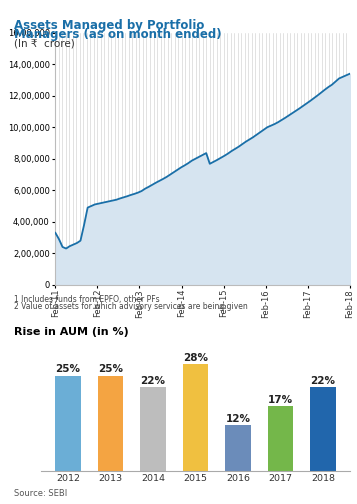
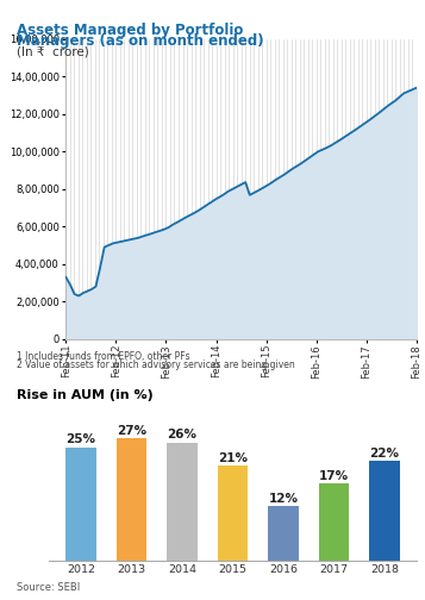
2013: 25% -> 27%
2014: 22% -> 26%
2015: 28% -> 21%
